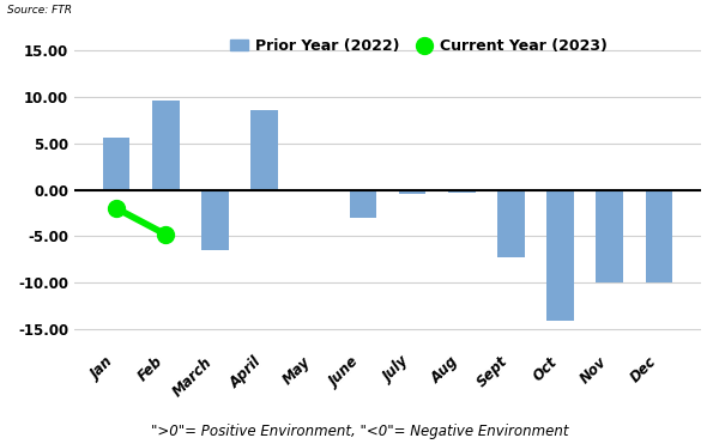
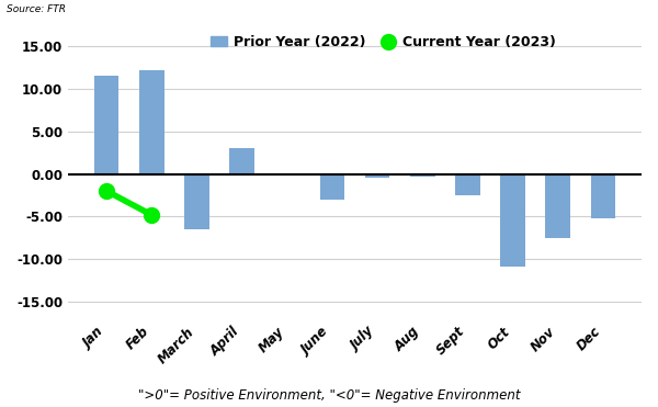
Prior Year (2022)/Jan: 5.6 -> 11.5
Prior Year (2022)/Feb: 9.6 -> 12.2
Prior Year (2022)/April: 8.6 -> 3.0
Prior Year (2022)/Sept: -7.2 -> -2.5
Prior Year (2022)/Oct: -14.0 -> -10.8
Prior Year (2022)/Nov: -10.0 -> -7.5
Prior Year (2022)/Dec: -10.0 -> -5.2
